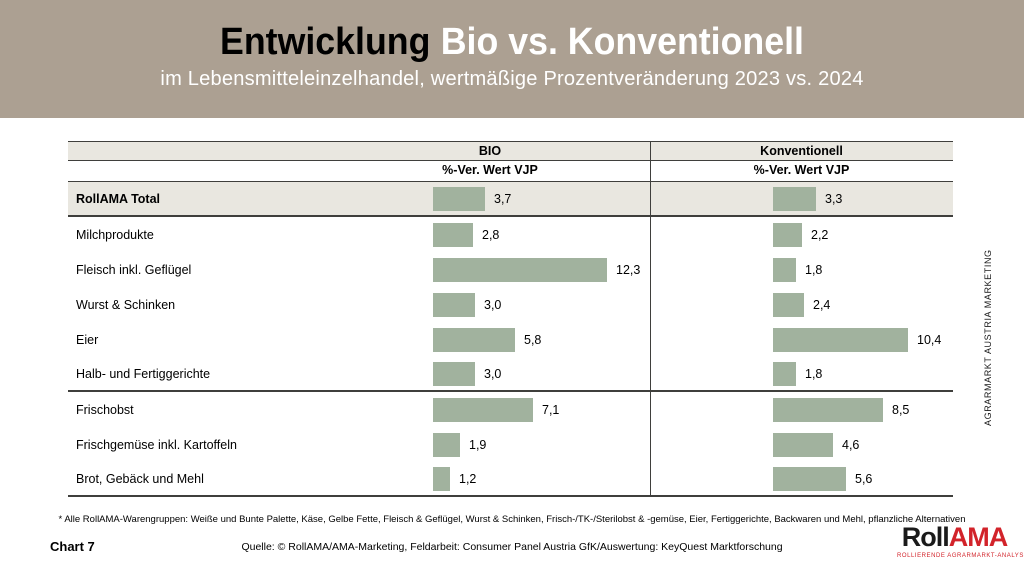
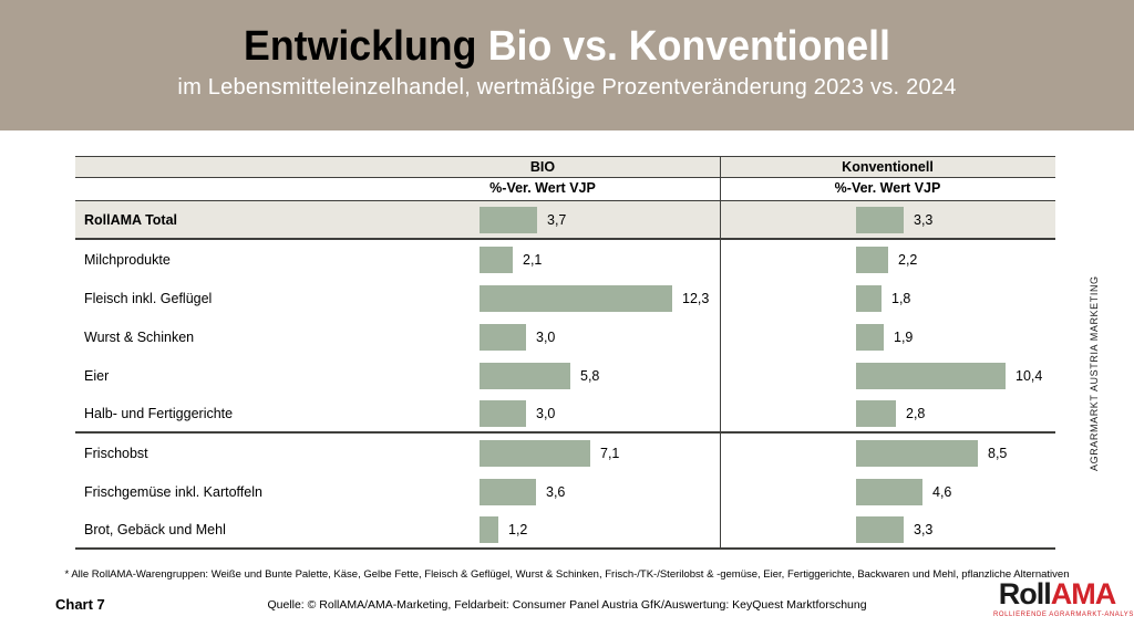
BIO/Milchprodukte: 2,8 -> 2,1
Konventionell/Wurst & Schinken: 2,4 -> 1,9
Konventionell/Halb- und Fertiggerichte: 1,8 -> 2,8
BIO/Frischgemüse inkl. Kartoffeln: 1,9 -> 3,6
Konventionell/Brot, Gebäck und Mehl: 5,6 -> 3,3
